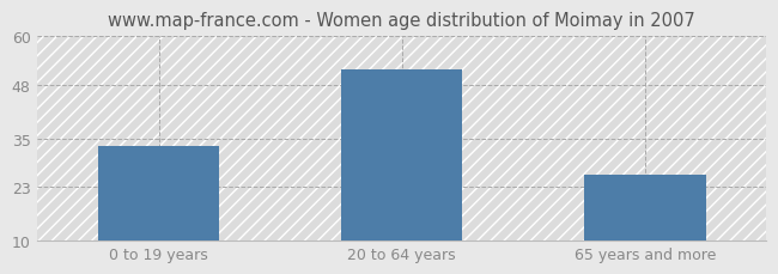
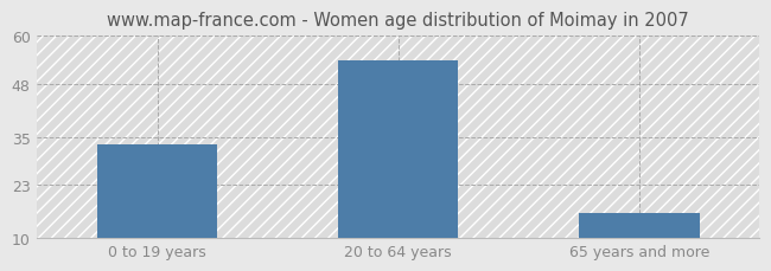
20 to 64 years: 52 -> 54
65 years and more: 26 -> 16
